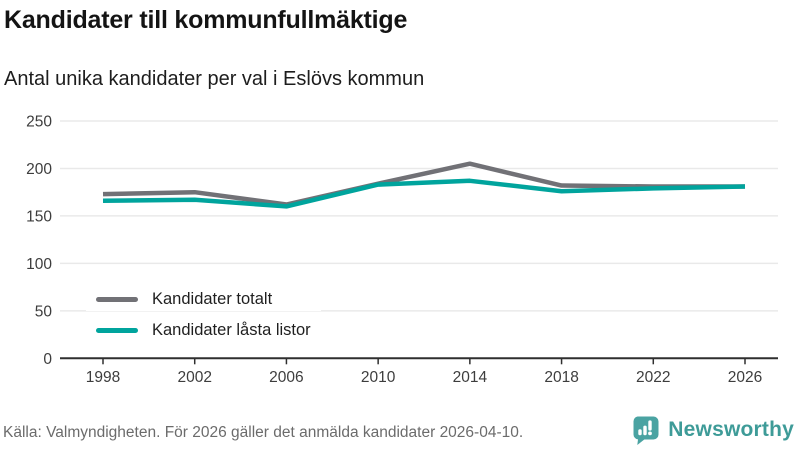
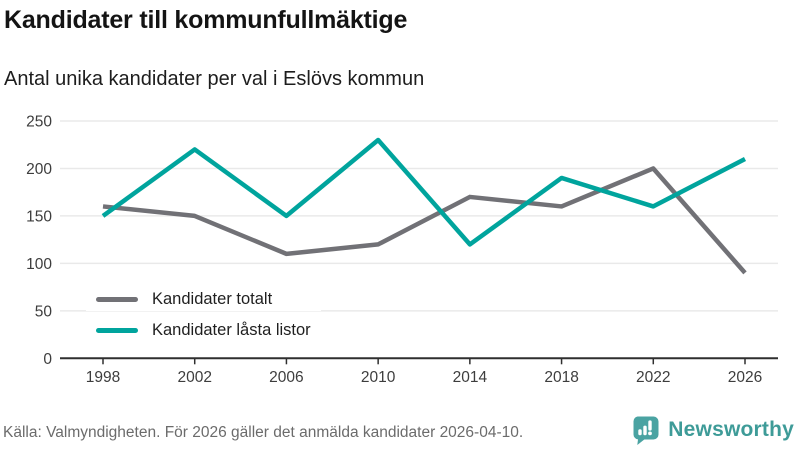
Kandidater totalt/1998: 170 -> 160
Kandidater låsta listor/1998: 170 -> 150
Kandidater totalt/2002: 180 -> 150
Kandidater låsta listor/2002: 170 -> 220
Kandidater totalt/2006: 160 -> 110
Kandidater låsta listor/2006: 160 -> 150
Kandidater totalt/2010: 180 -> 120
Kandidater låsta listor/2010: 180 -> 230
Kandidater totalt/2014: 200 -> 170
Kandidater låsta listor/2014: 190 -> 120
Kandidater totalt/2018: 180 -> 160
Kandidater låsta listor/2018: 180 -> 190
Kandidater totalt/2022: 180 -> 200
Kandidater låsta listor/2022: 180 -> 160
Kandidater totalt/2026: 180 -> 90
Kandidater låsta listor/2026: 180 -> 210
